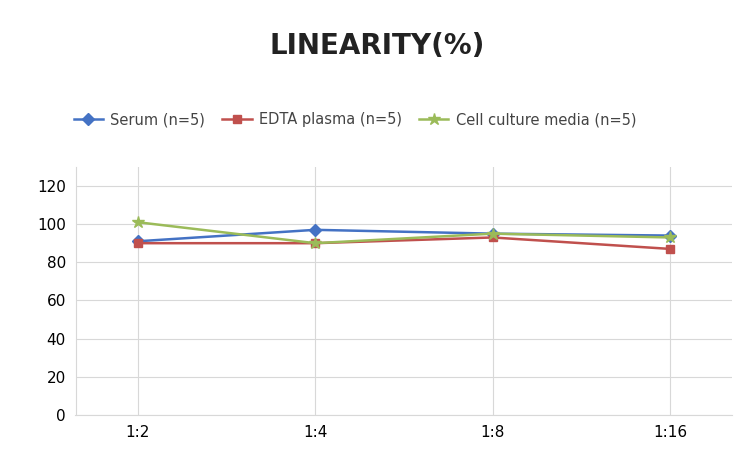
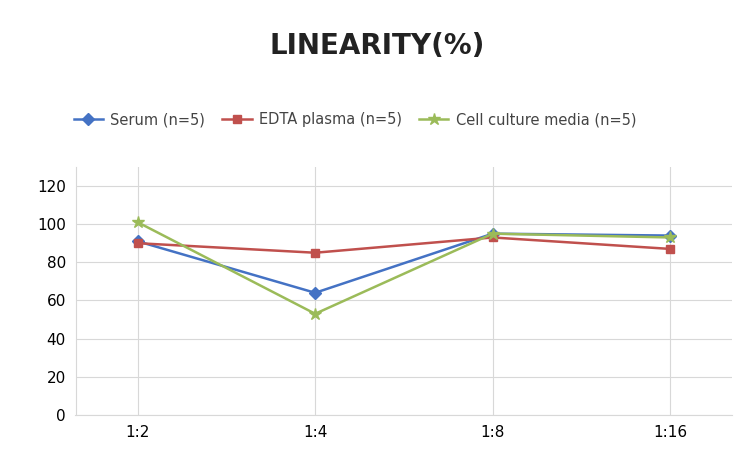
Serum (n=5)/1:4: 97 -> 64
EDTA plasma (n=5)/1:4: 90 -> 85
Cell culture media (n=5)/1:4: 90 -> 53
